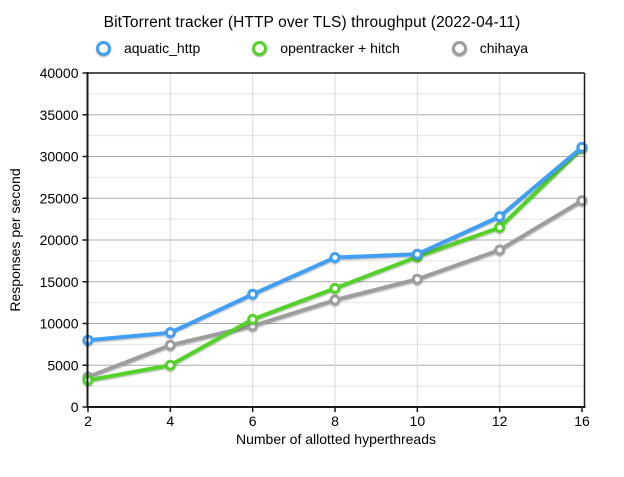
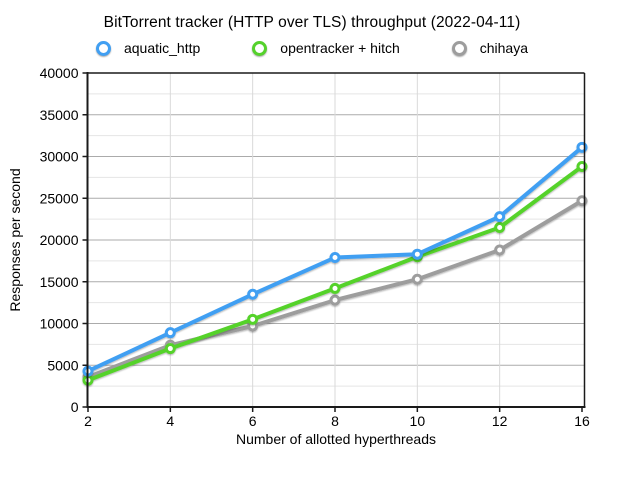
aquatic_http/2: 8000 -> 4000
opentracker + hitch/4: 5000 -> 7000
opentracker + hitch/16: 31000 -> 29000
